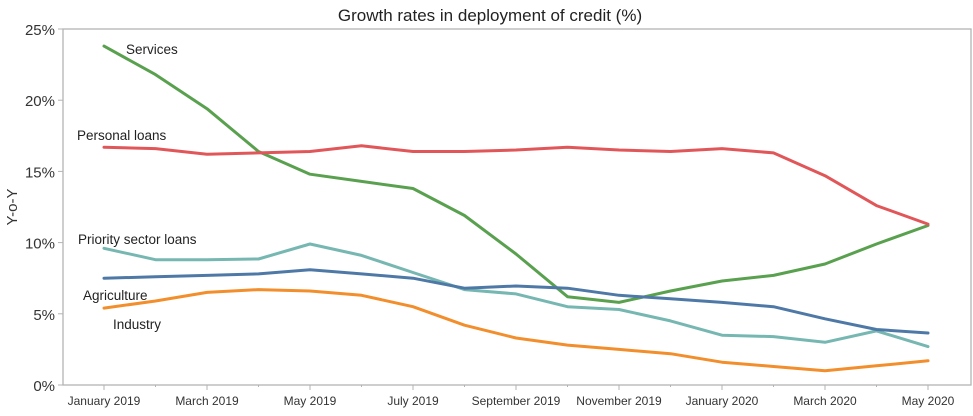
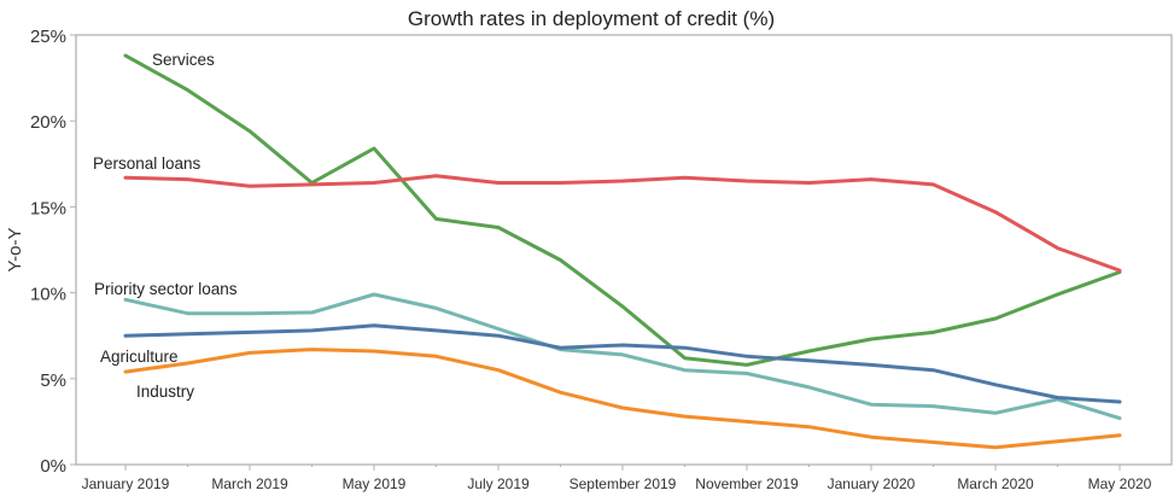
Services/May 2019: 14.8% -> 18.4%
